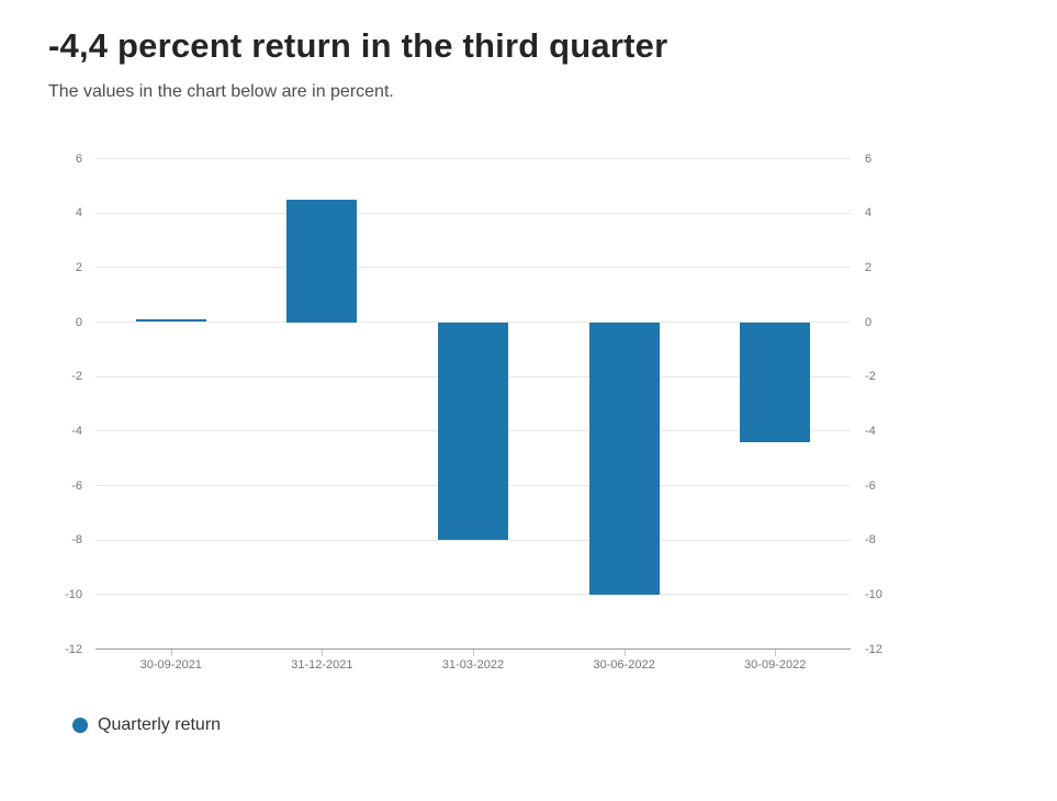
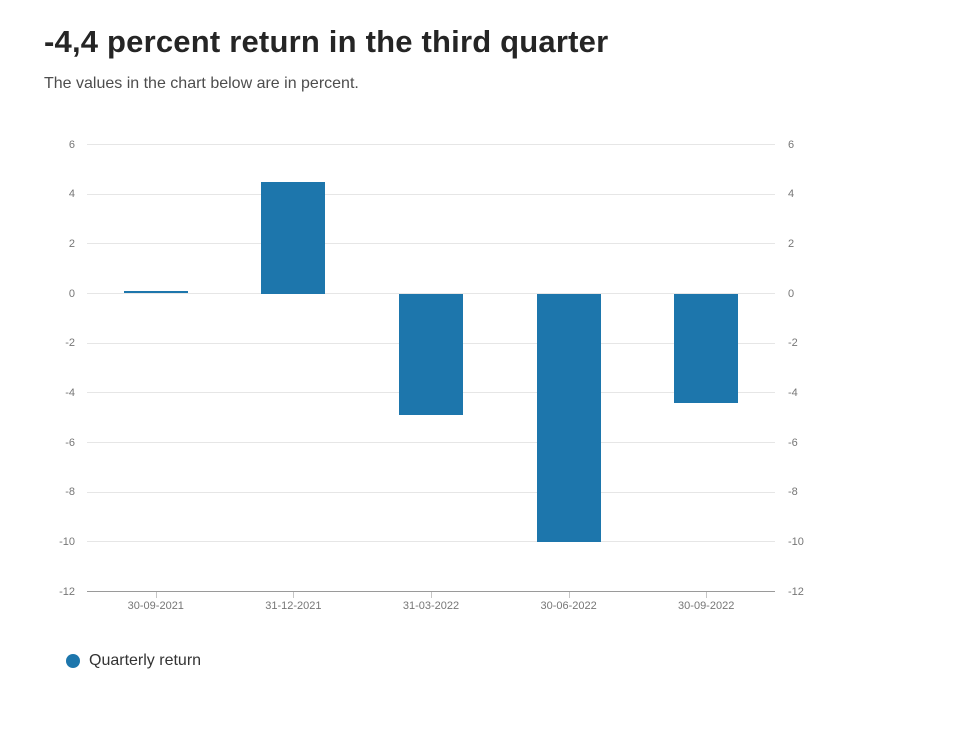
31-03-2022: -8.0 -> -4.9
